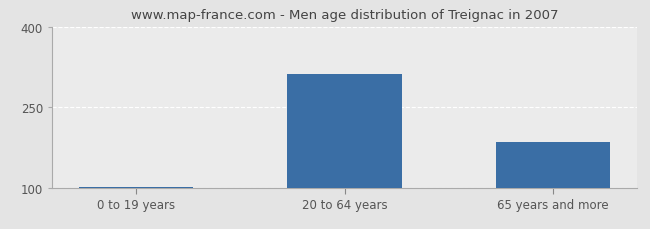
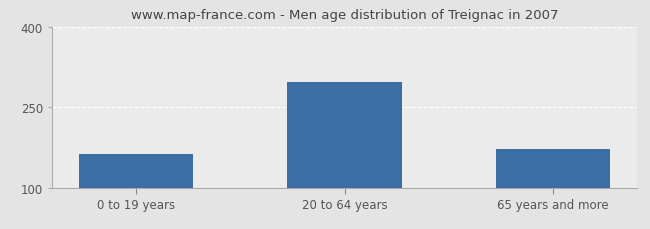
0 to 19 years: 102 -> 162
20 to 64 years: 312 -> 296
65 years and more: 185 -> 172
